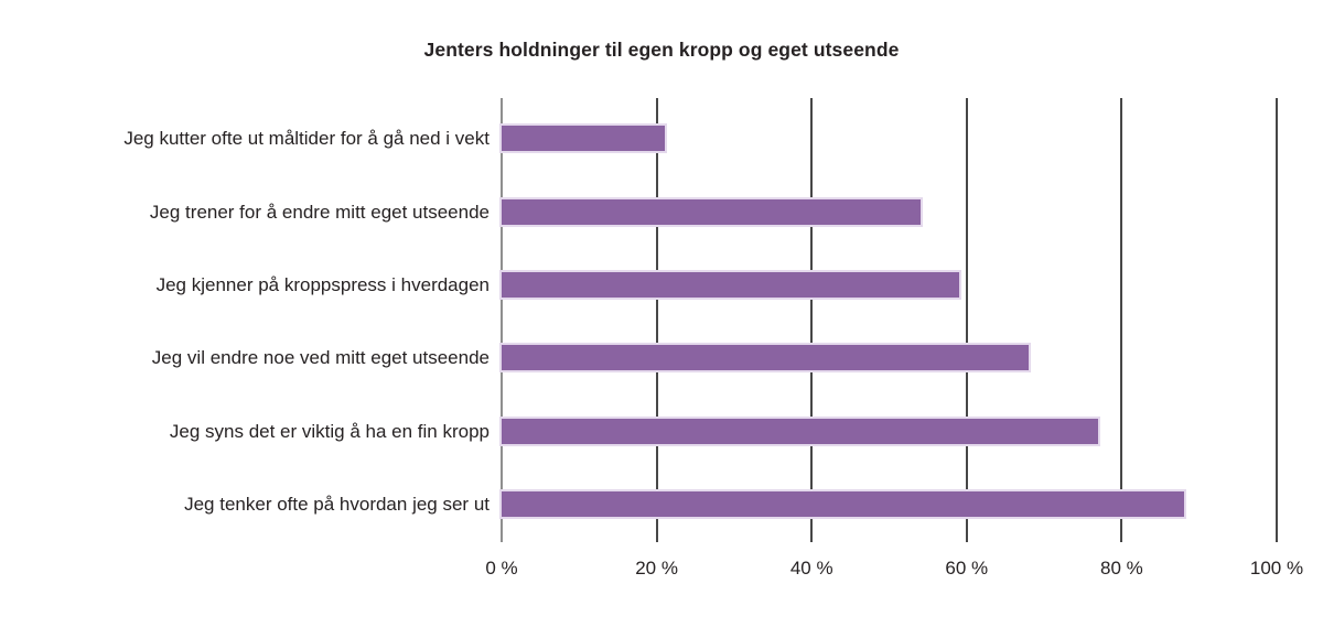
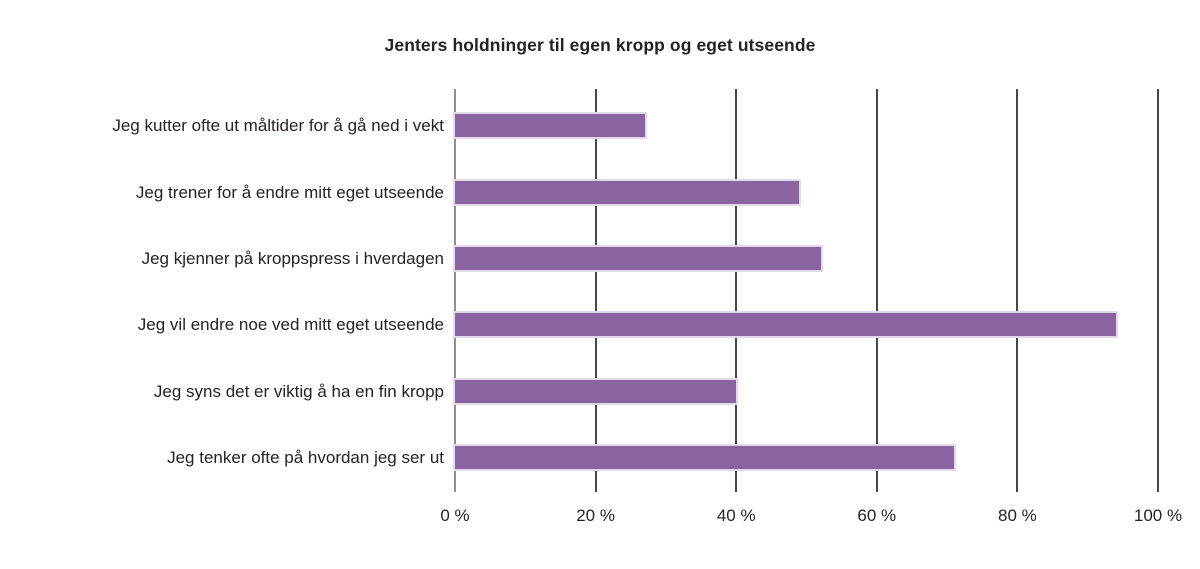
Jeg kutter ofte ut måltider for å gå ned i vekt: 21% -> 27%
Jeg trener for å endre mitt eget utseende: 54% -> 49%
Jeg kjenner på kroppspress i hverdagen: 59% -> 52%
Jeg vil endre noe ved mitt eget utseende: 68% -> 94%
Jeg syns det er viktig å ha en fin kropp: 77% -> 40%
Jeg tenker ofte på hvordan jeg ser ut: 88% -> 71%
